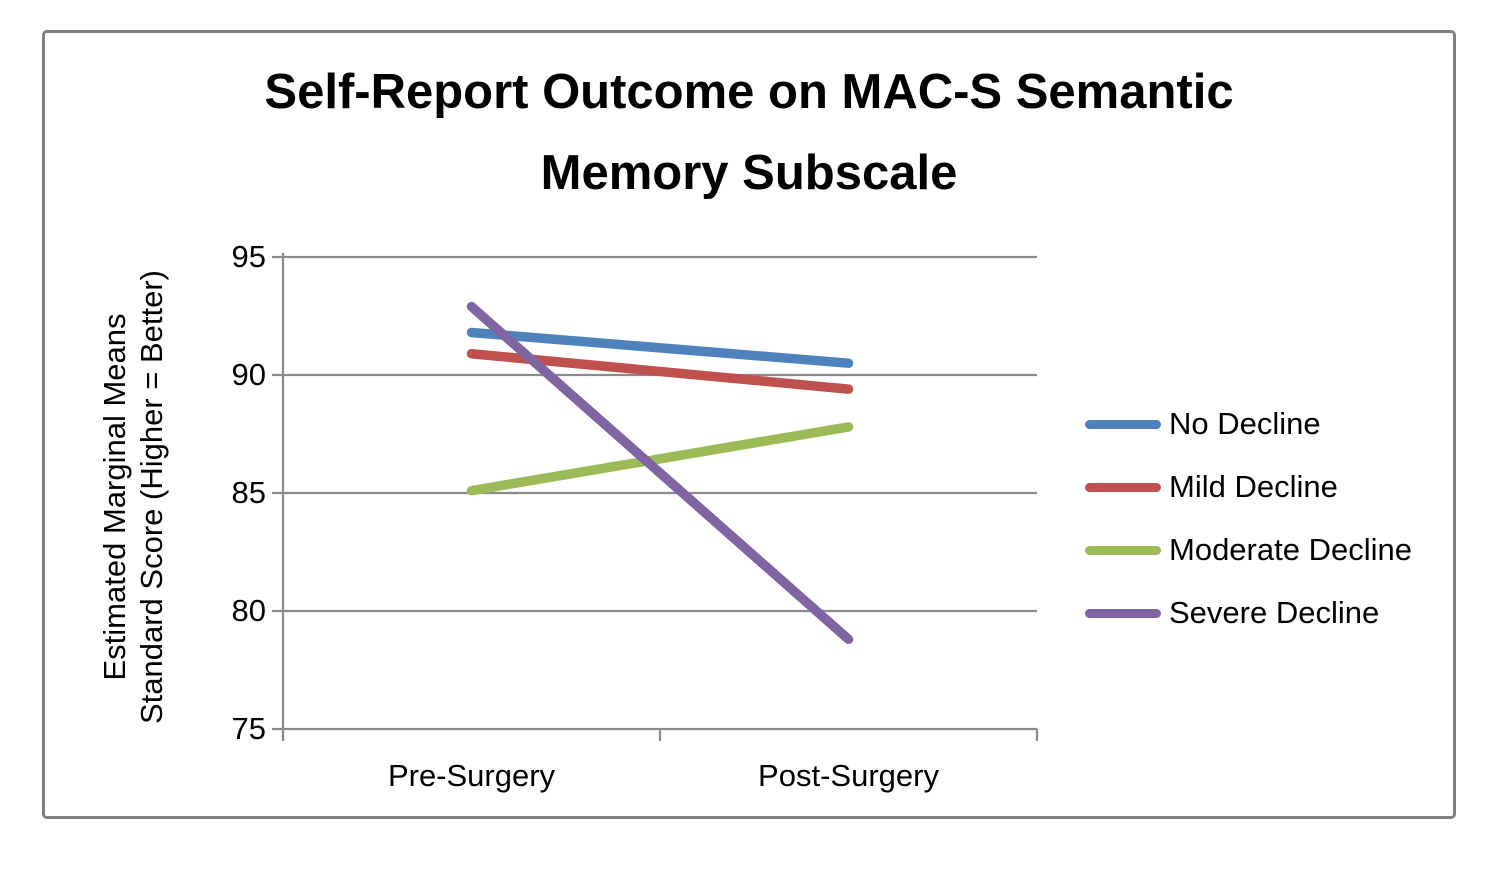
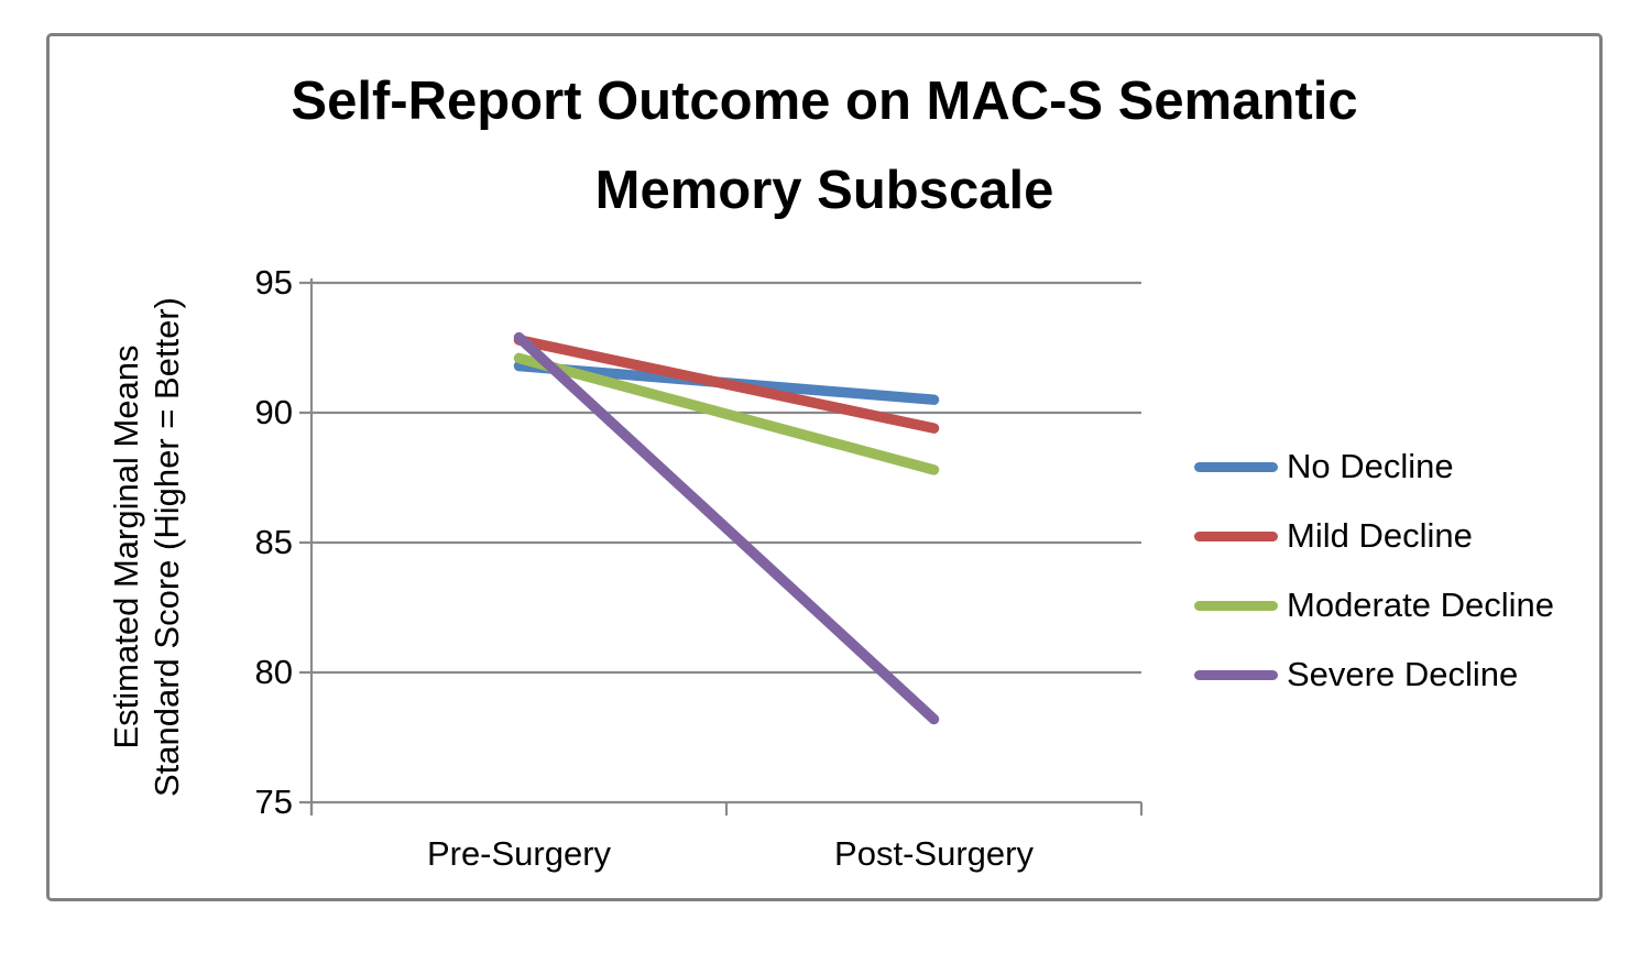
Mild Decline/Pre-Surgery: 90.9 -> 92.8
Moderate Decline/Pre-Surgery: 85.1 -> 92.1
Severe Decline/Post-Surgery: 78.8 -> 78.2
